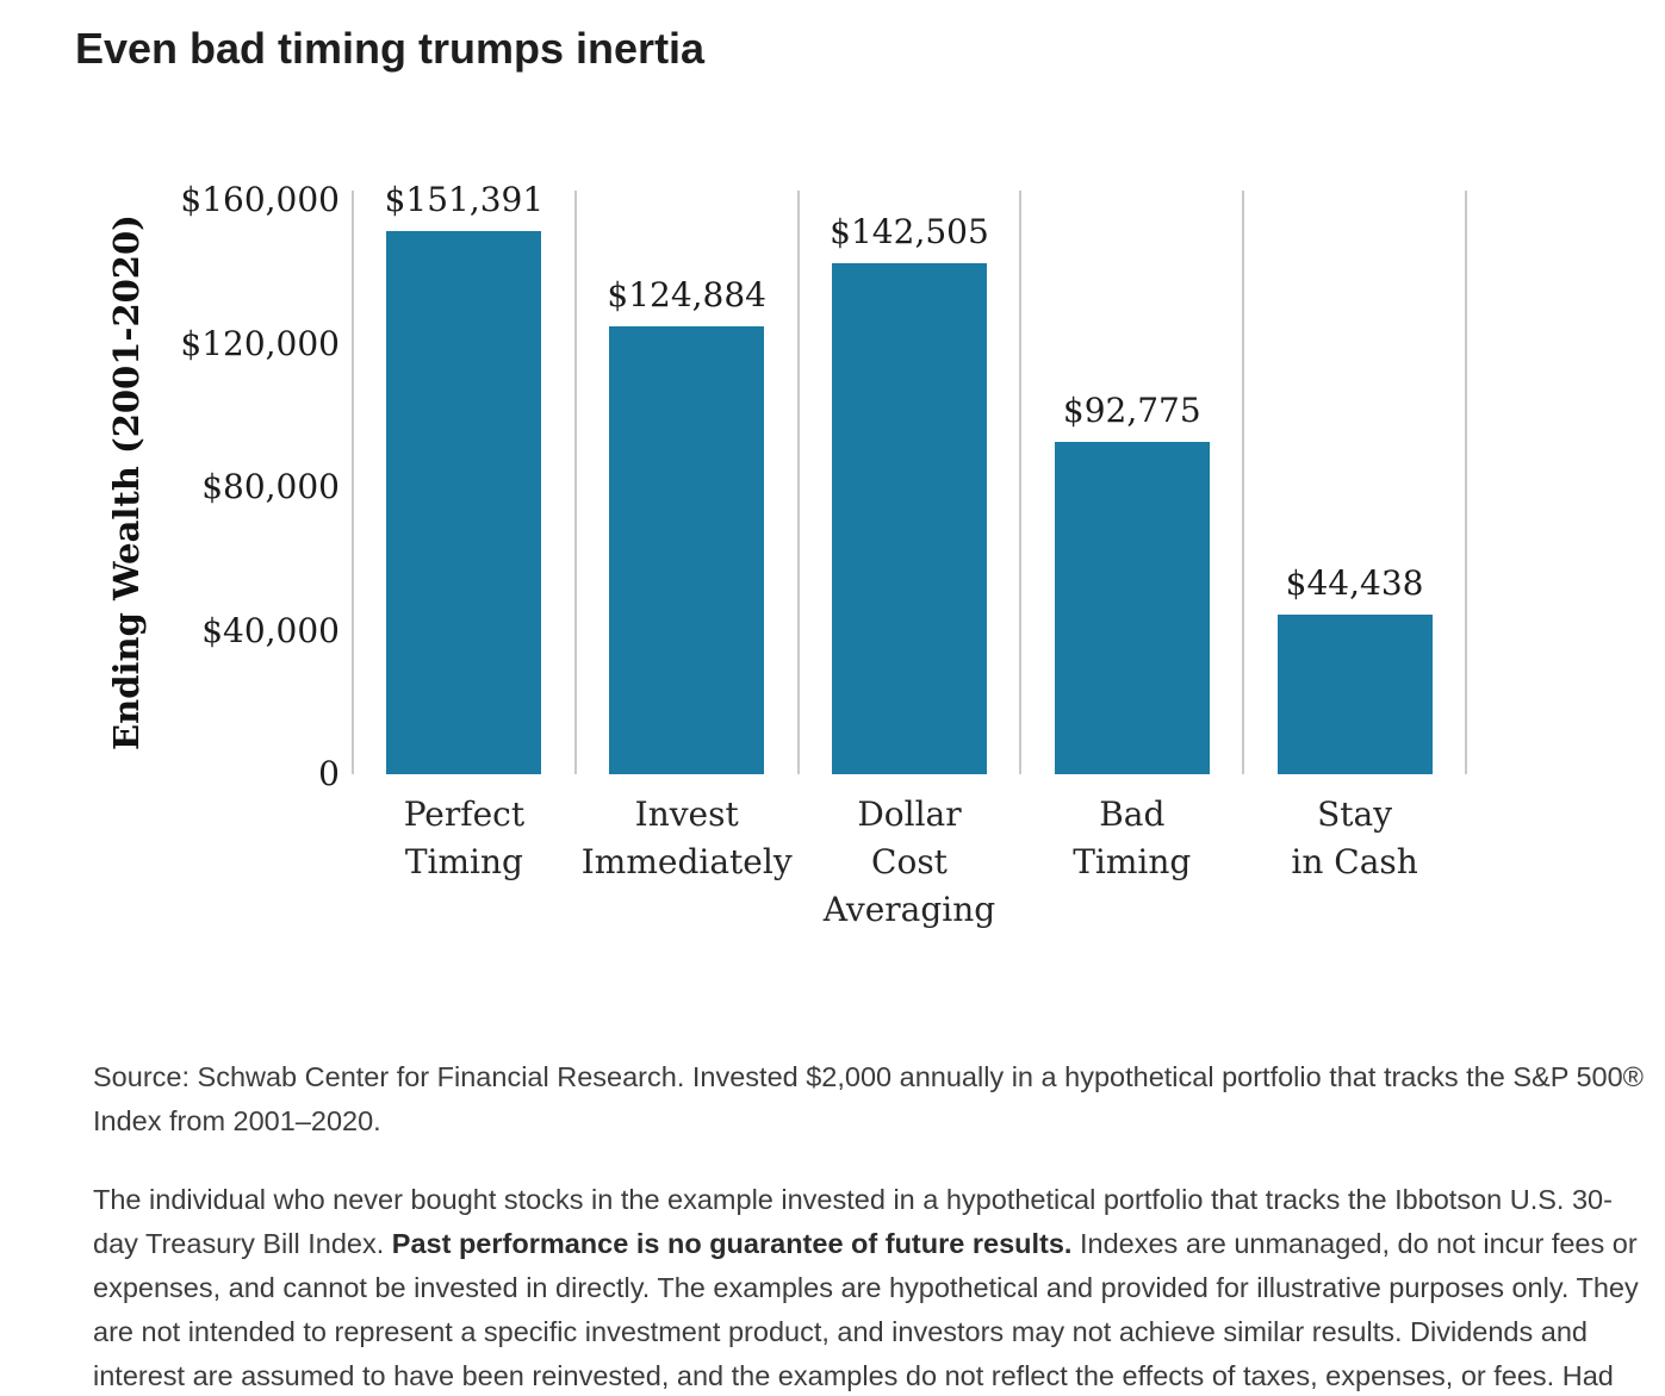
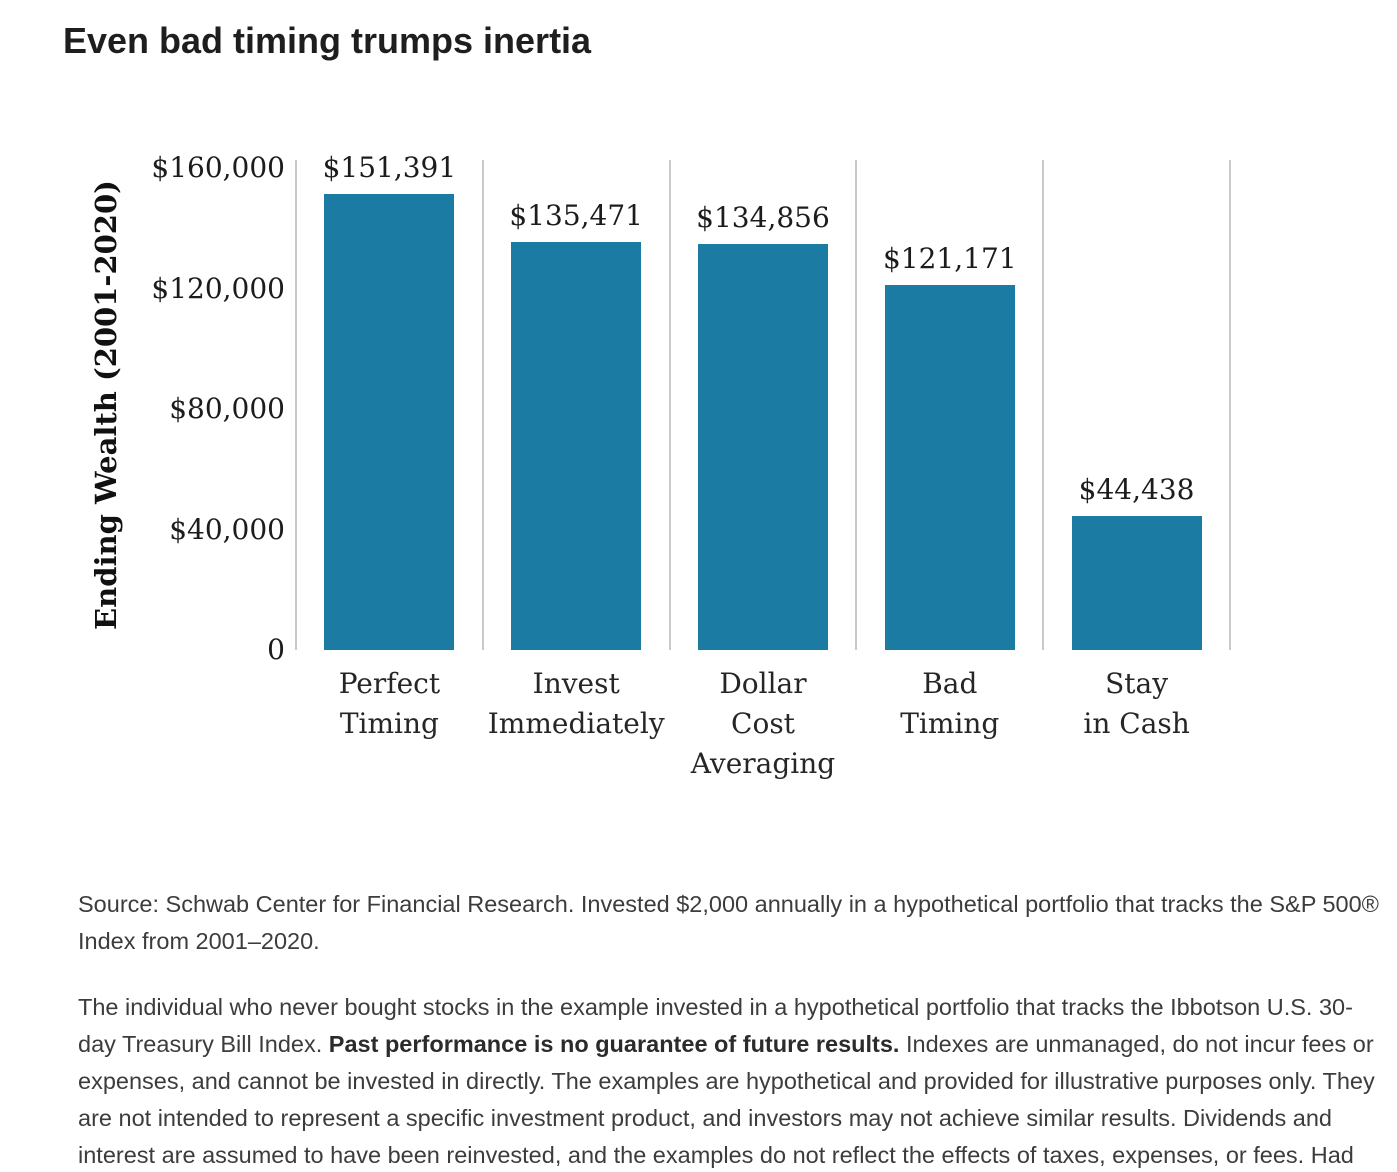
Invest Immediately: $124,884 -> $135,471
Dollar Cost Averaging: $142,505 -> $134,856
Bad Timing: $92,775 -> $121,171
